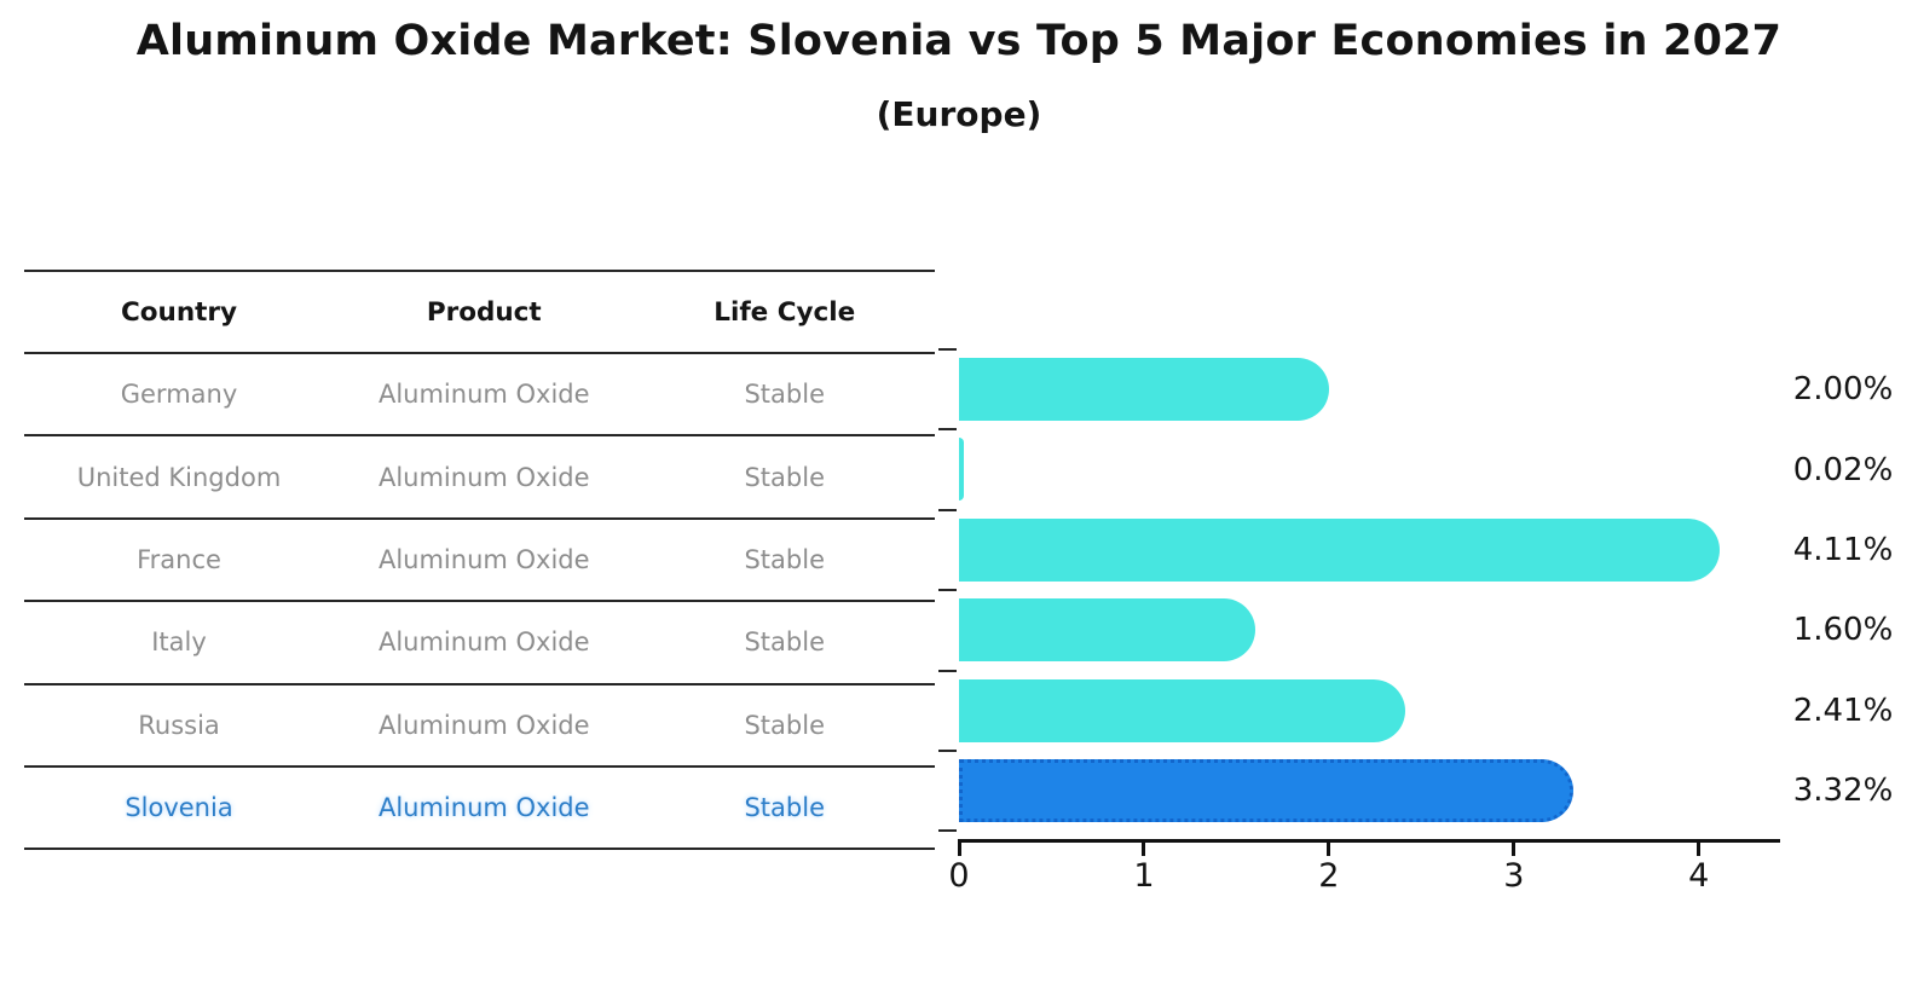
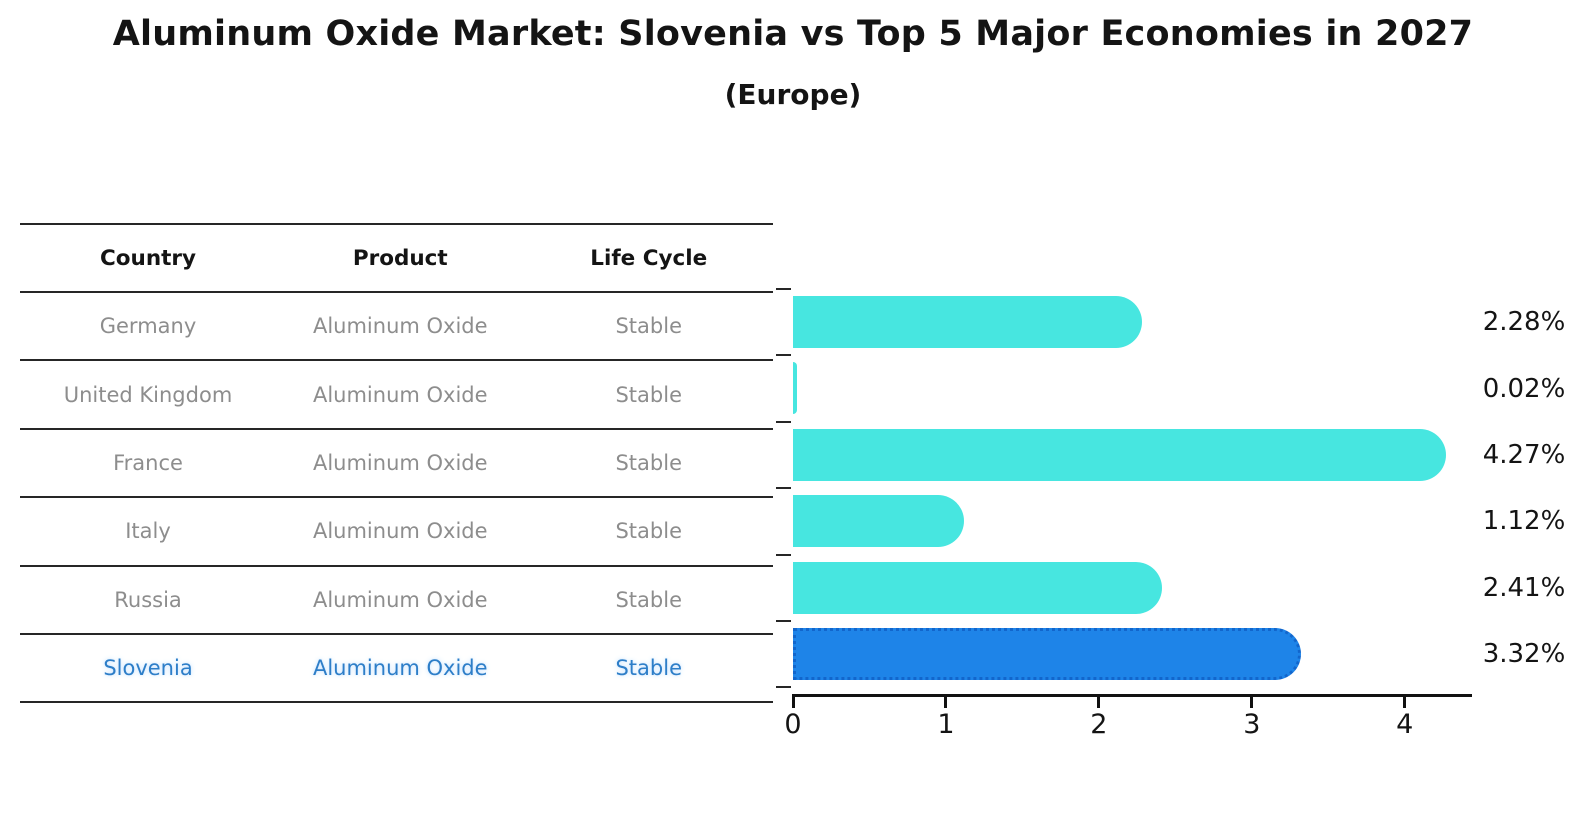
Germany: 2.00% -> 2.28%
France: 4.11% -> 4.27%
Italy: 1.60% -> 1.12%
